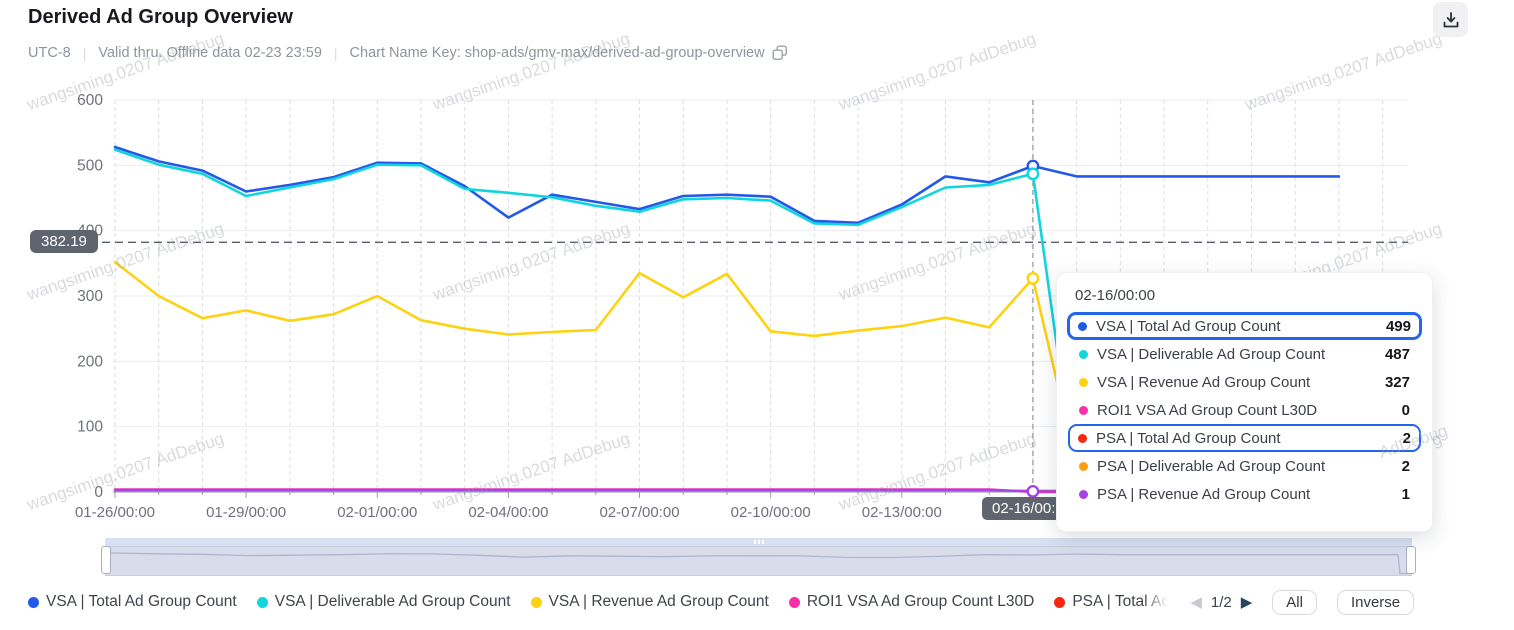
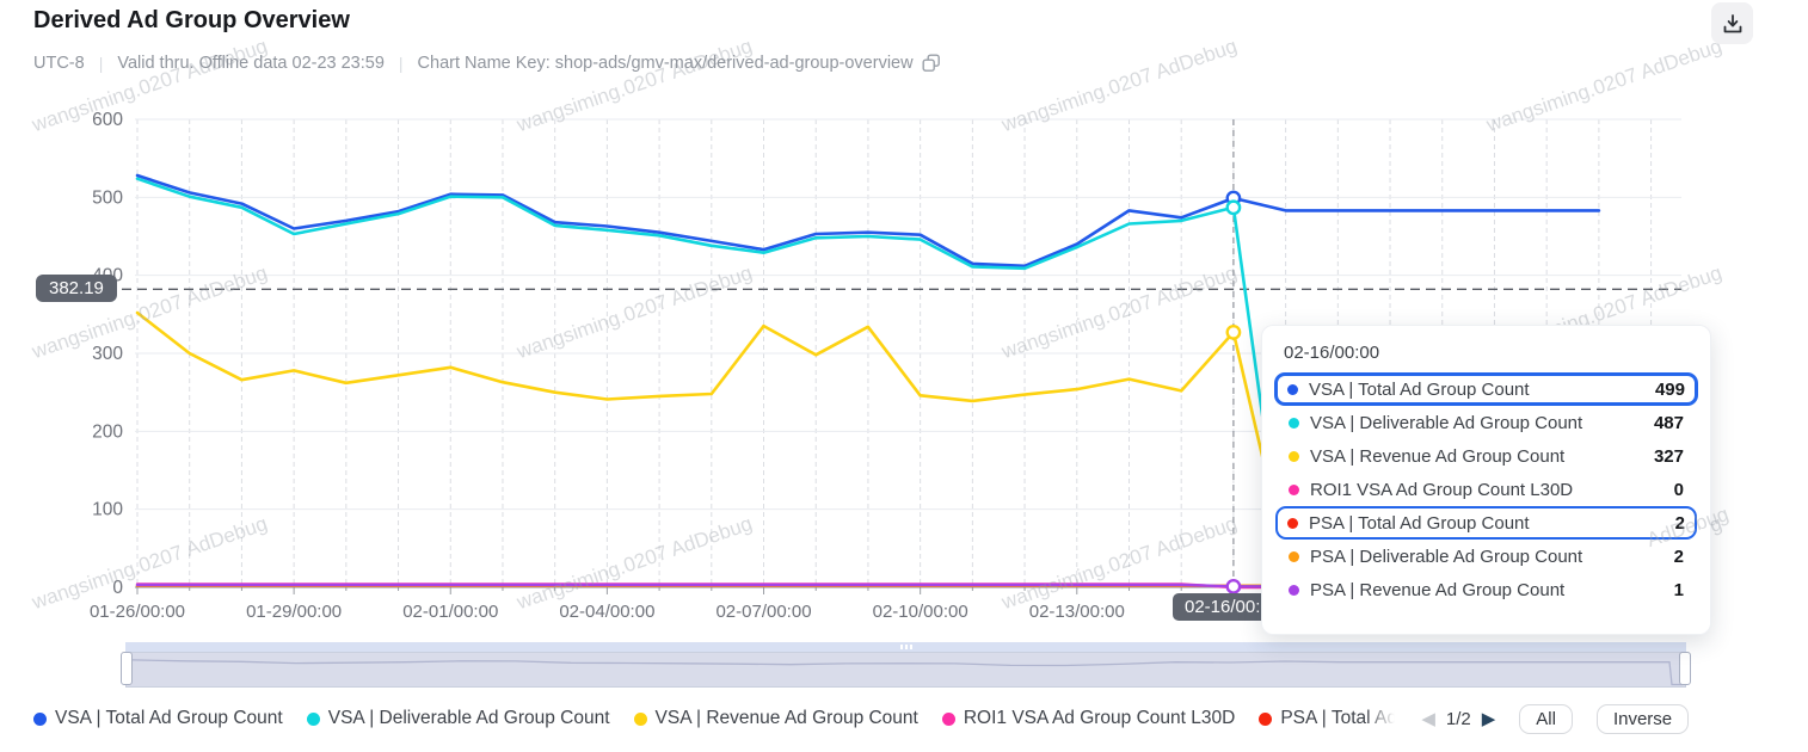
VSA | Revenue Ad Group Count/02-01/00:00: 300 -> 280
VSA | Total Ad Group Count/02-04/00:00: 420 -> 460
